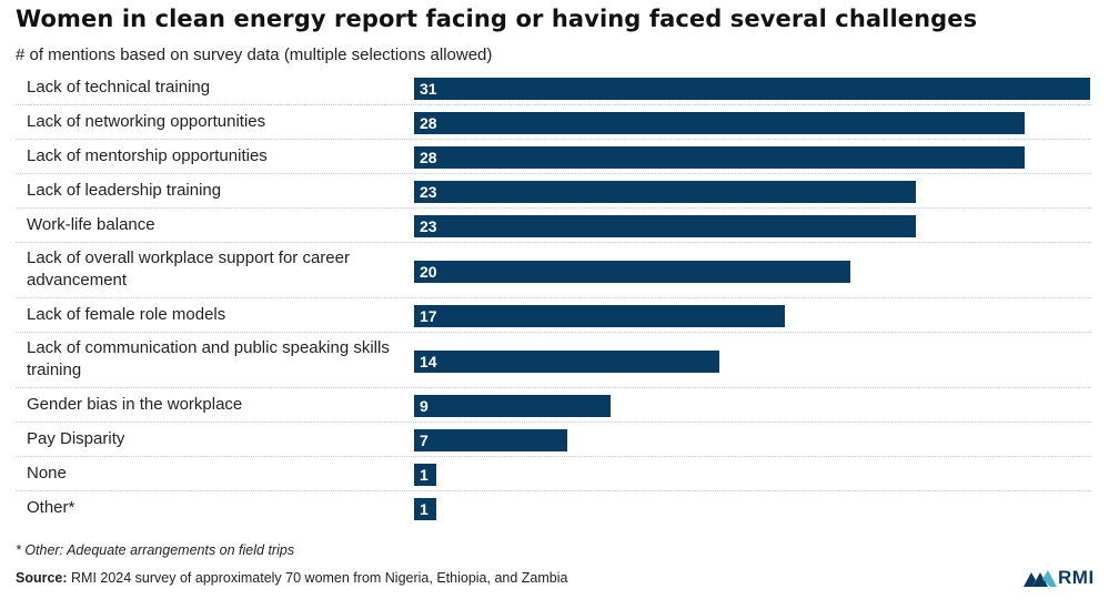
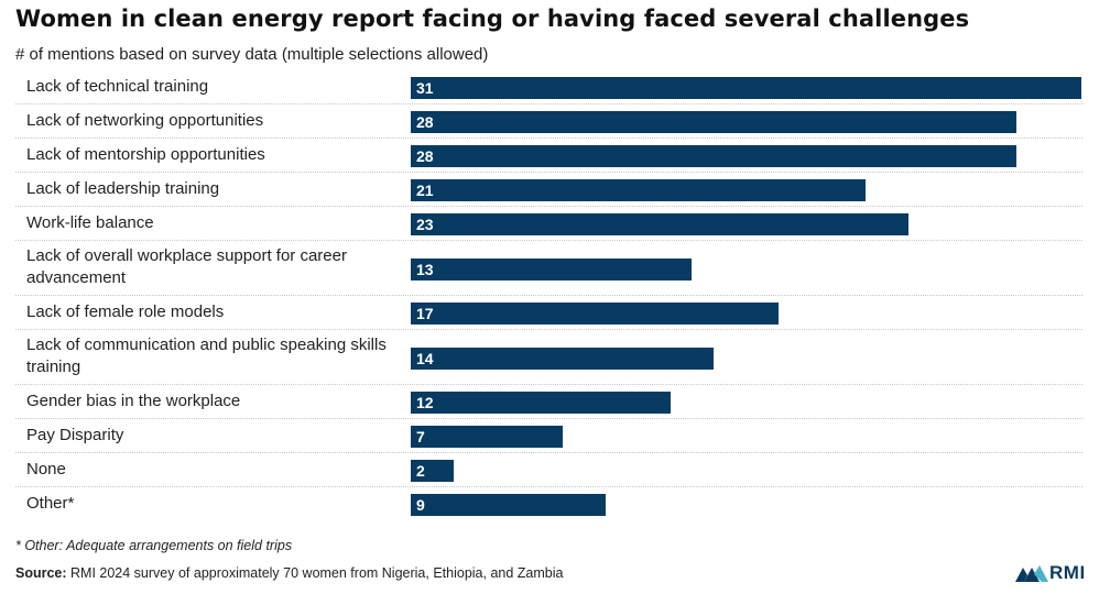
Lack of leadership training: 23 -> 21
Lack of overall workplace support for career advancement: 20 -> 13
Gender bias in the workplace: 9 -> 12
None: 1 -> 2
Other*: 1 -> 9
